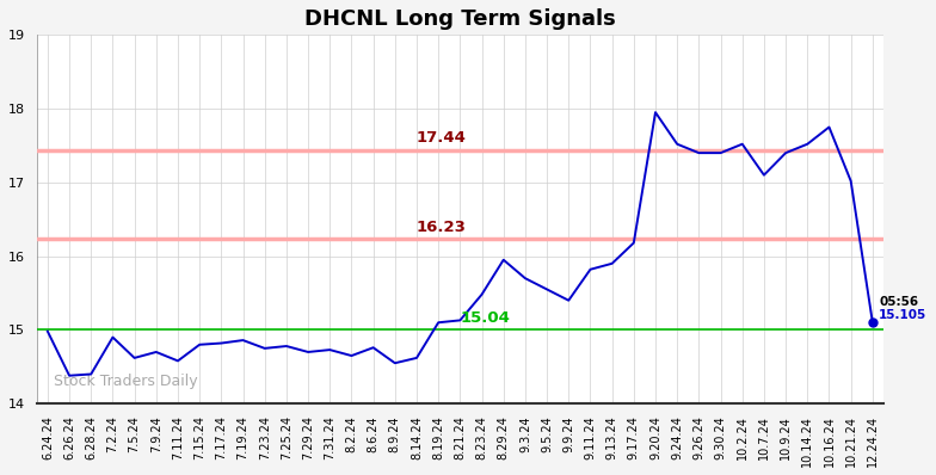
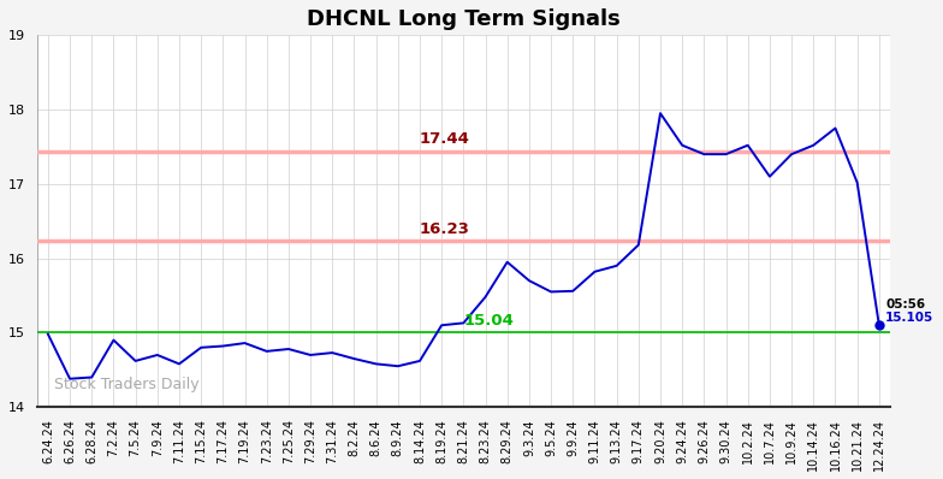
8.6.24: 14.76 -> 14.58
9.9.24: 15.40 -> 15.56
